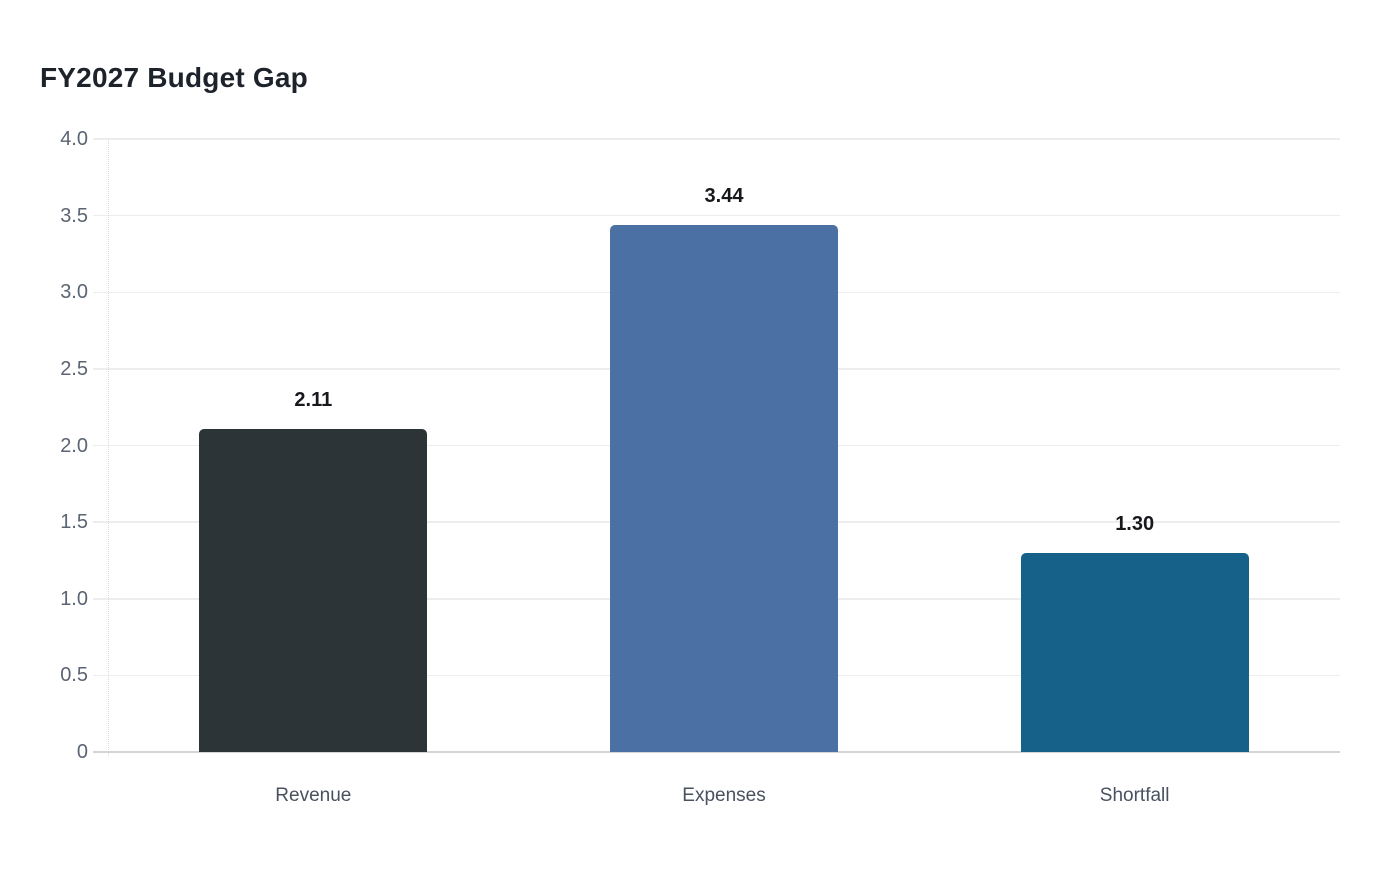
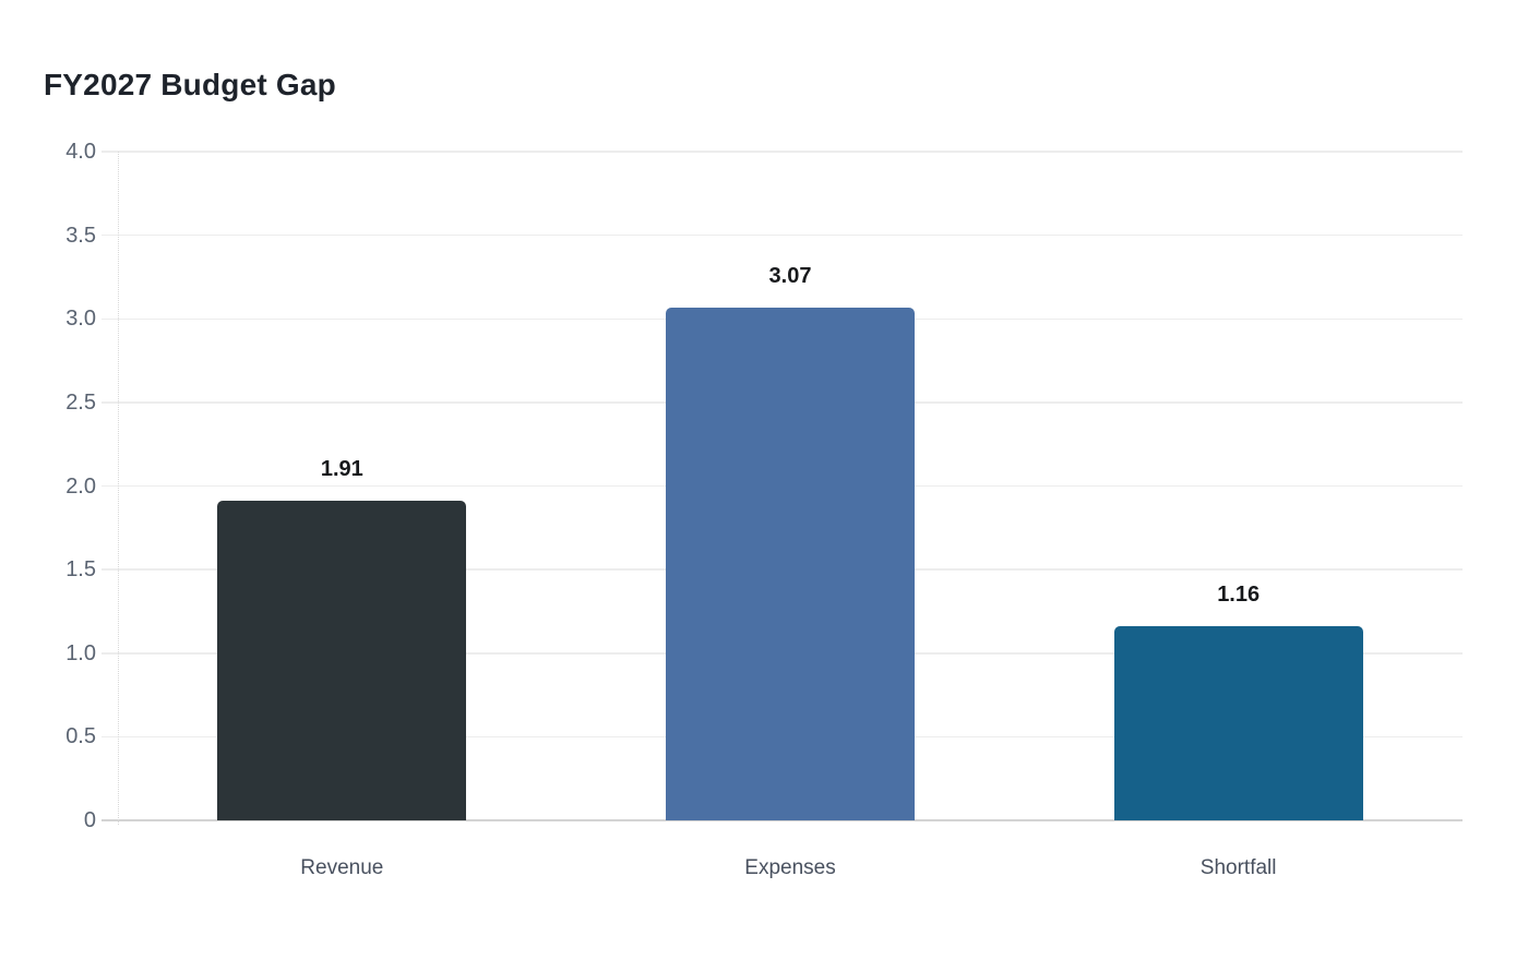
Revenue: 2.11 -> 1.91
Expenses: 3.44 -> 3.07
Shortfall: 1.30 -> 1.16
